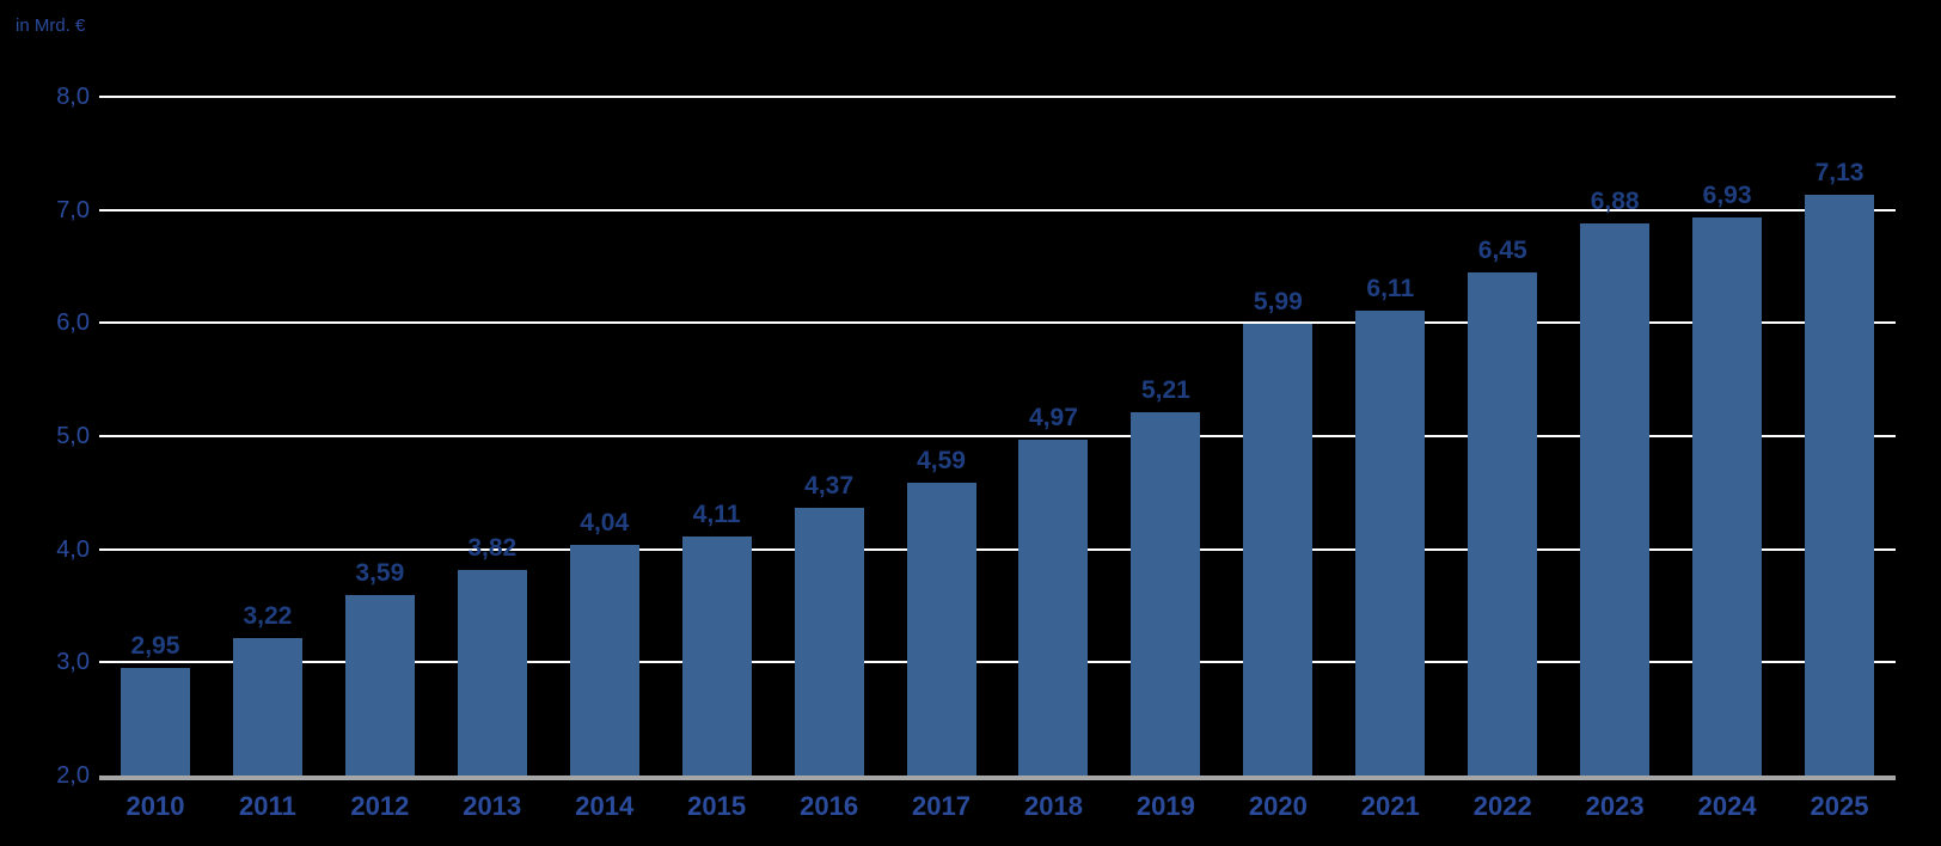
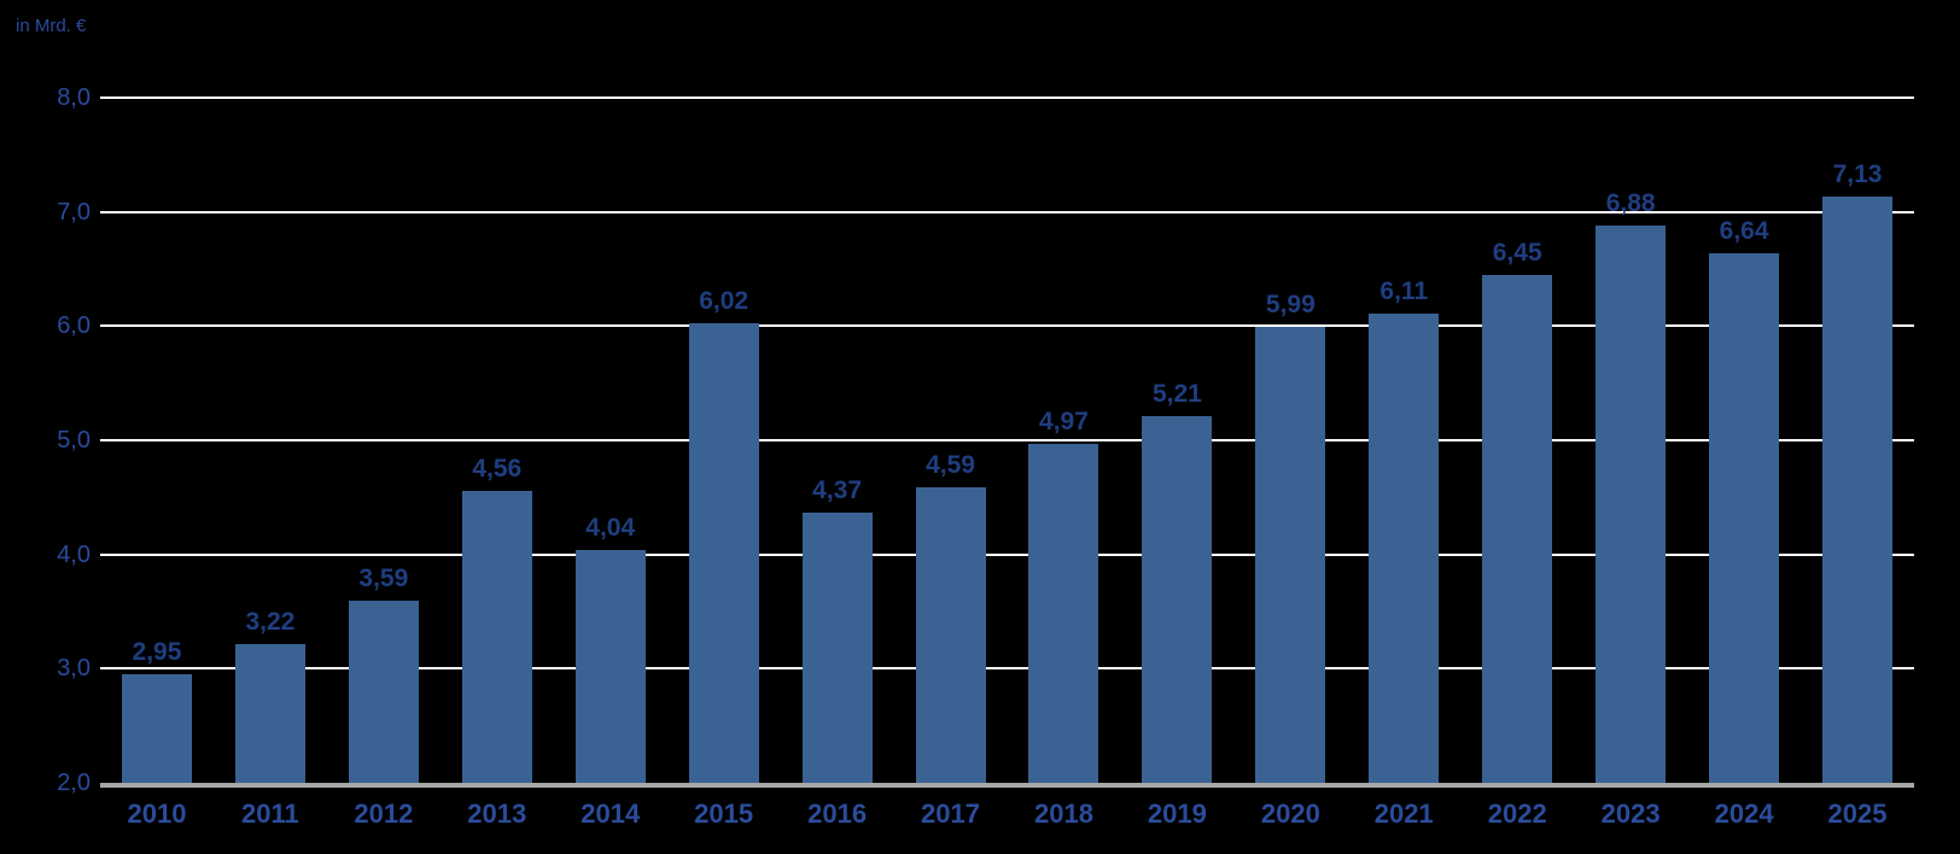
2013: 3,82 -> 4,56
2015: 4,11 -> 6,02
2024: 6,93 -> 6,64
